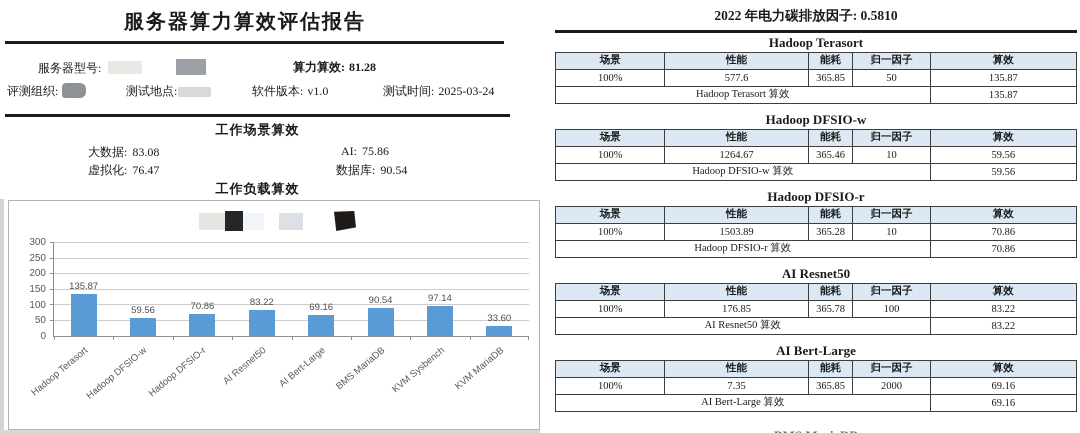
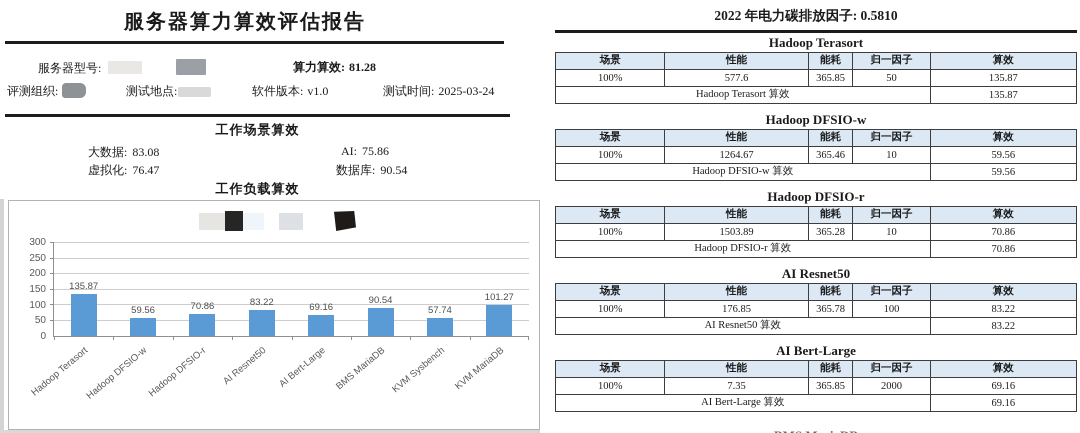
KVM Sysbench: 97.14 -> 57.74
KVM MariaDB: 33.60 -> 101.27
